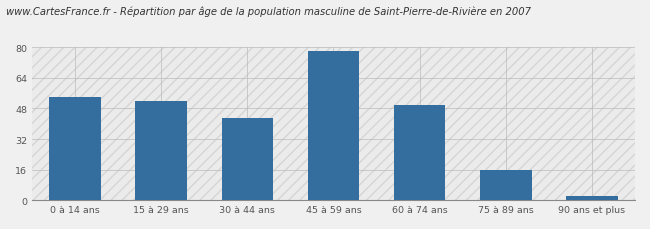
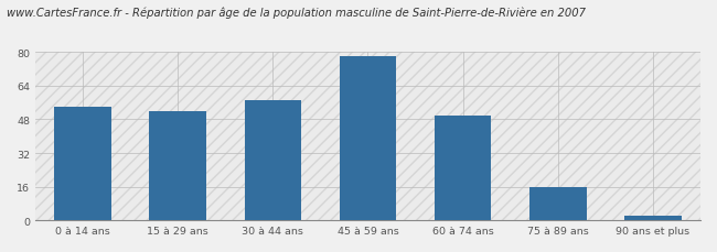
30 à 44 ans: 43 -> 57
